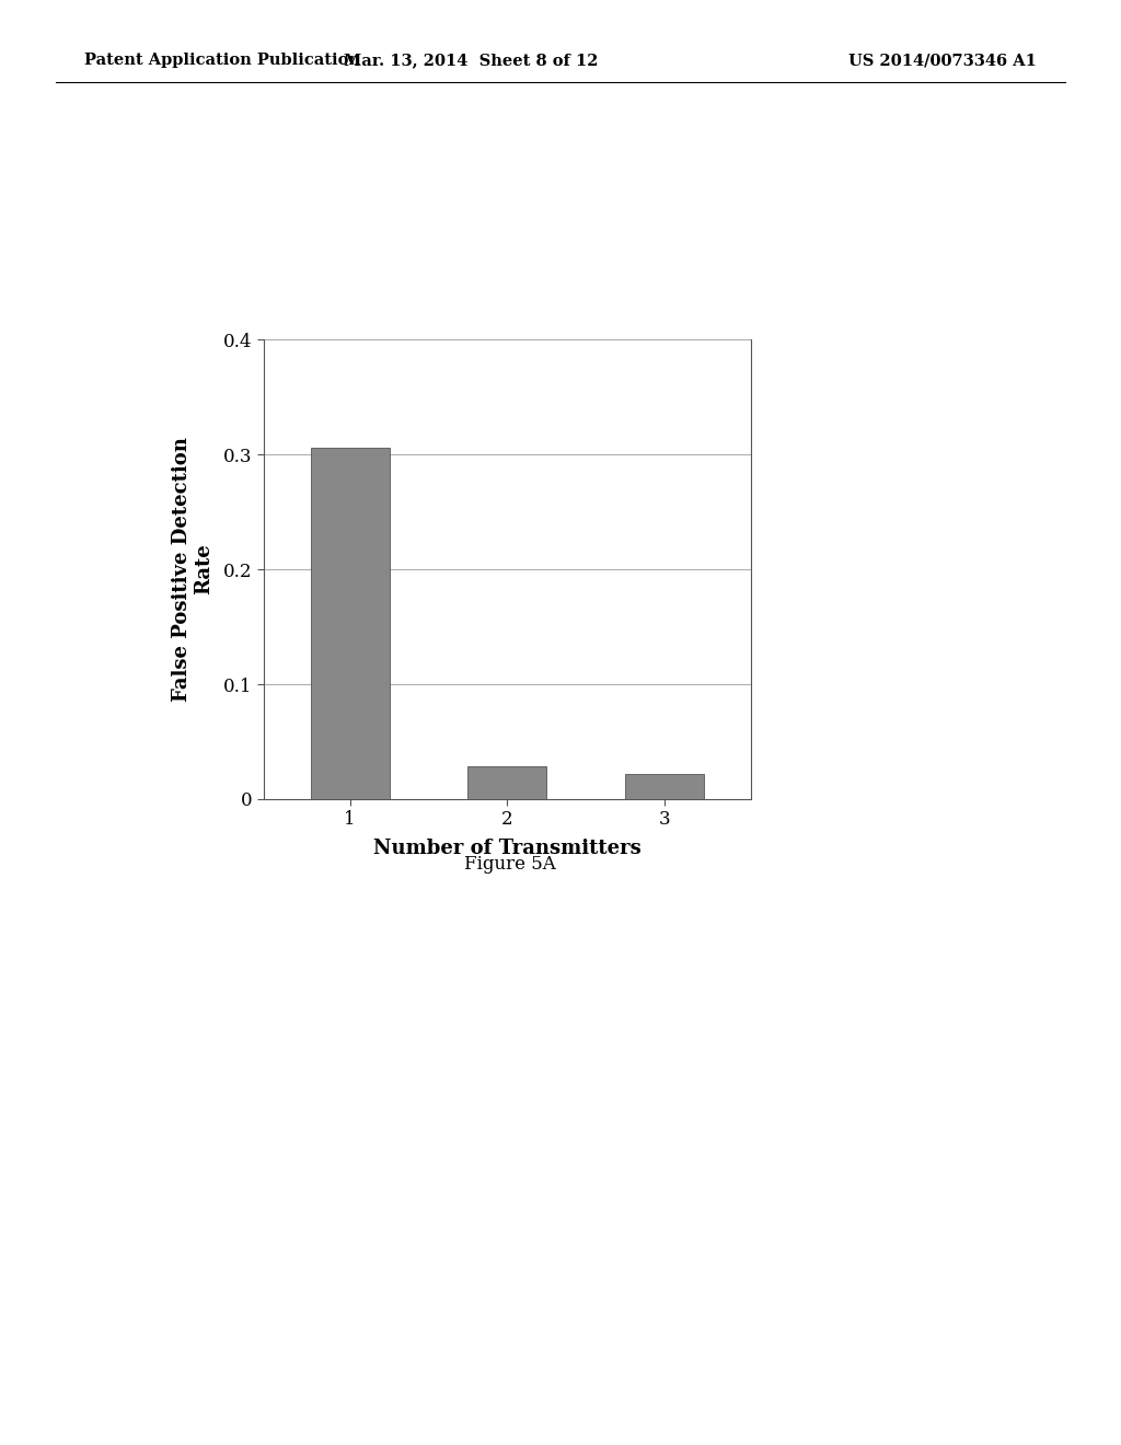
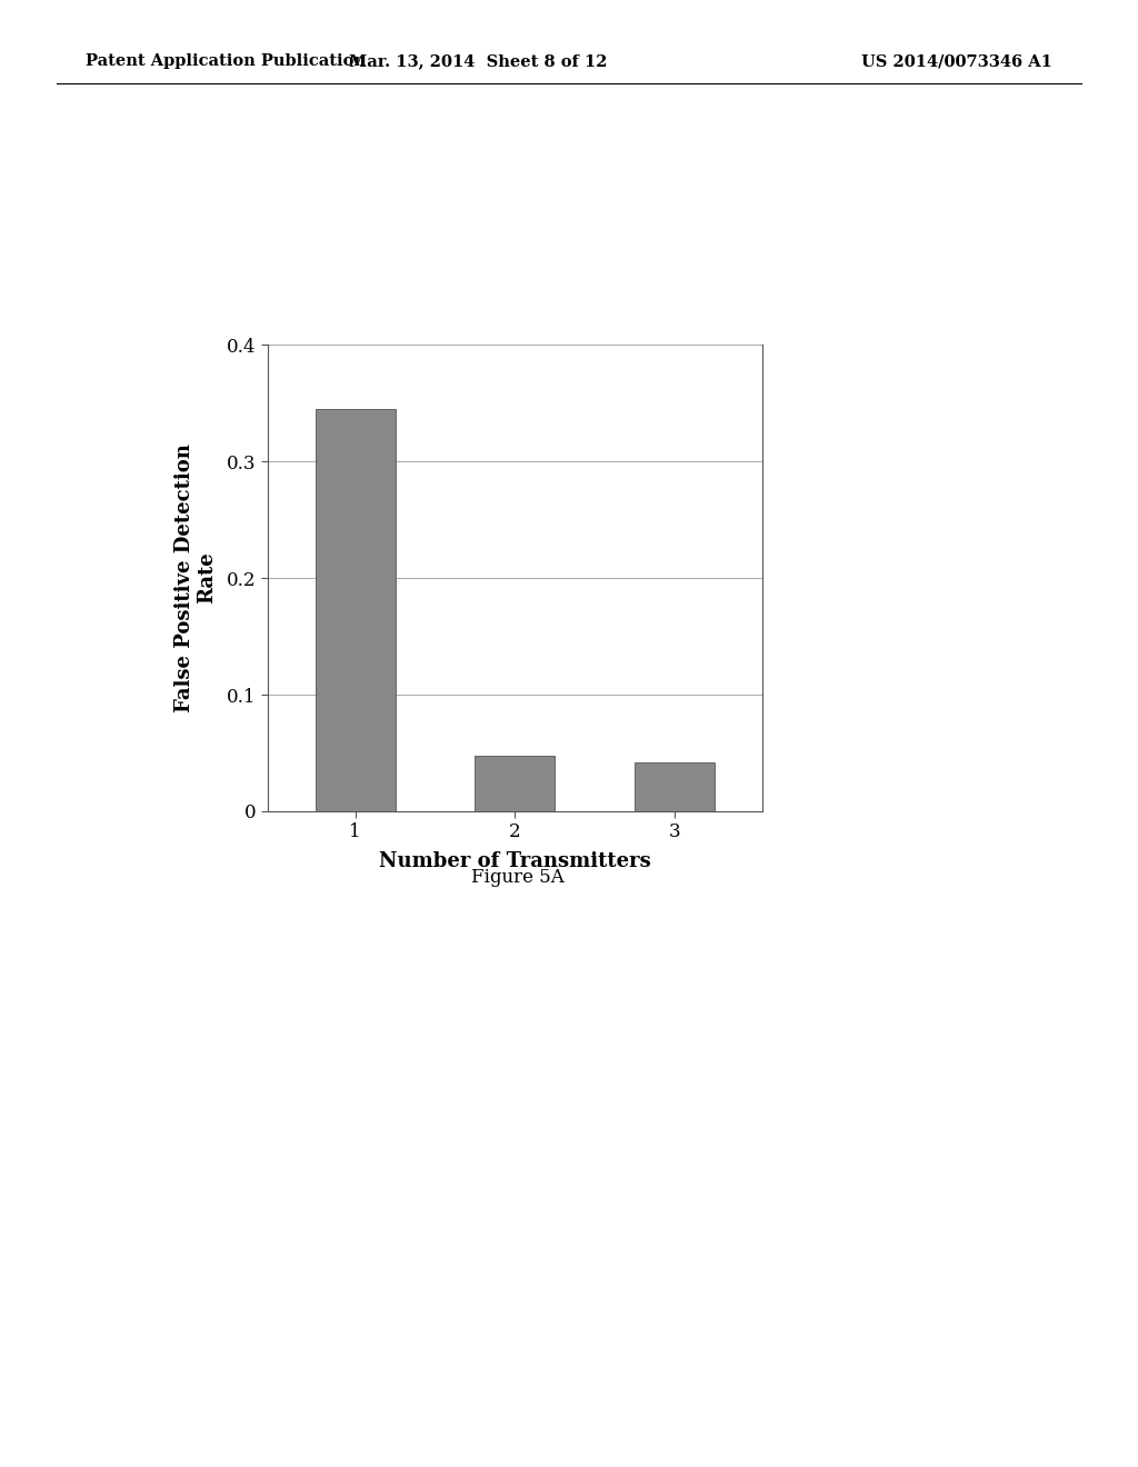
1: 0.306 -> 0.345
2: 0.029 -> 0.048
3: 0.022 -> 0.042
